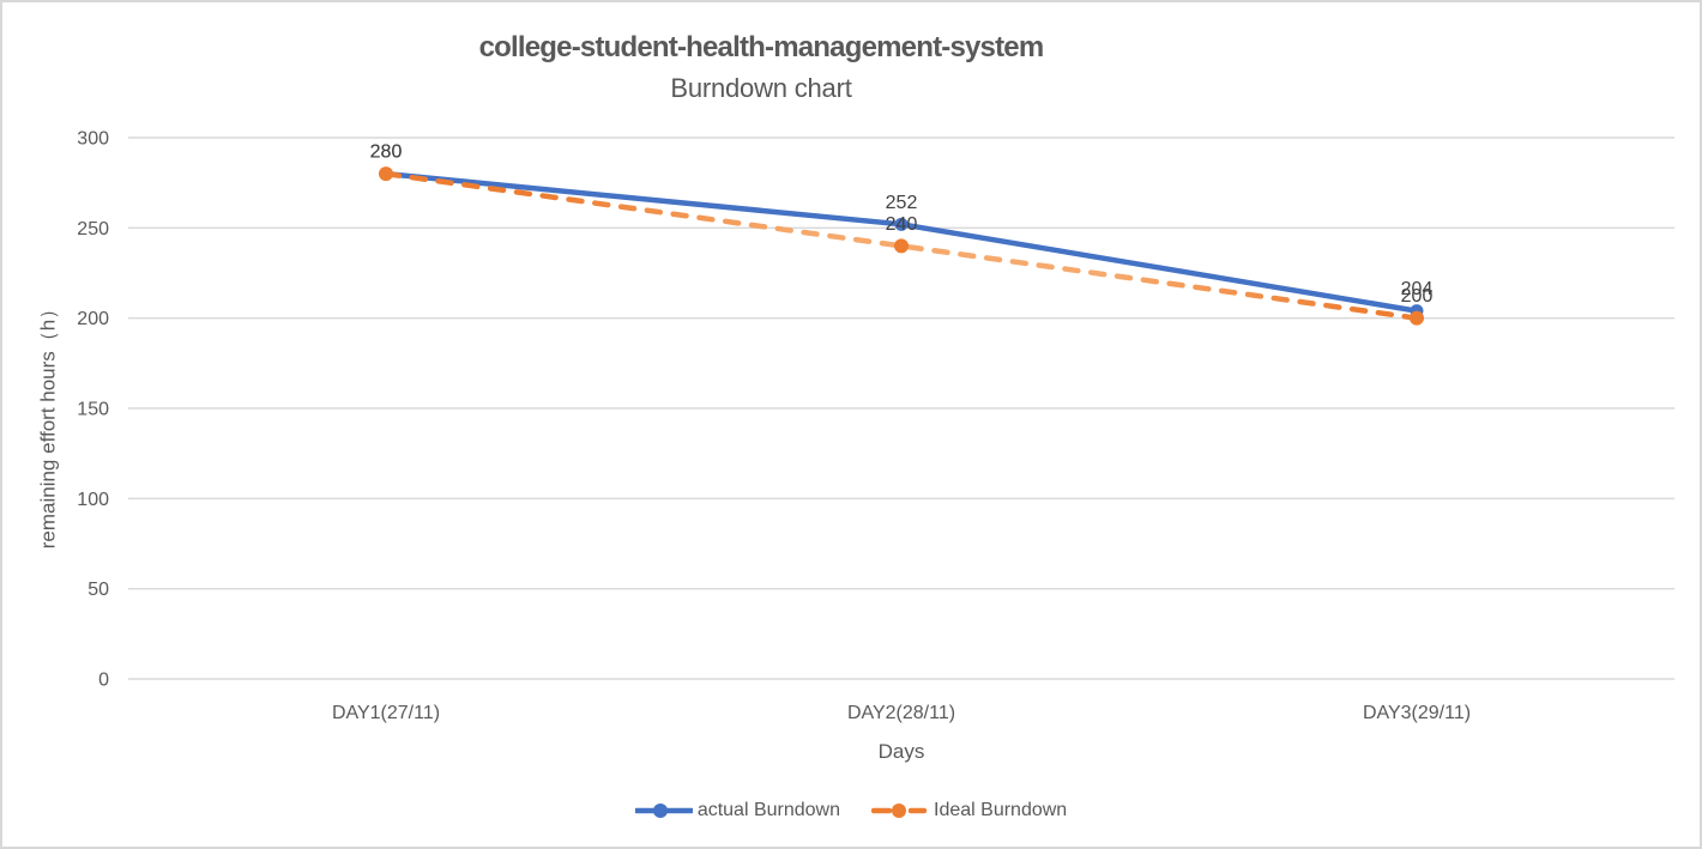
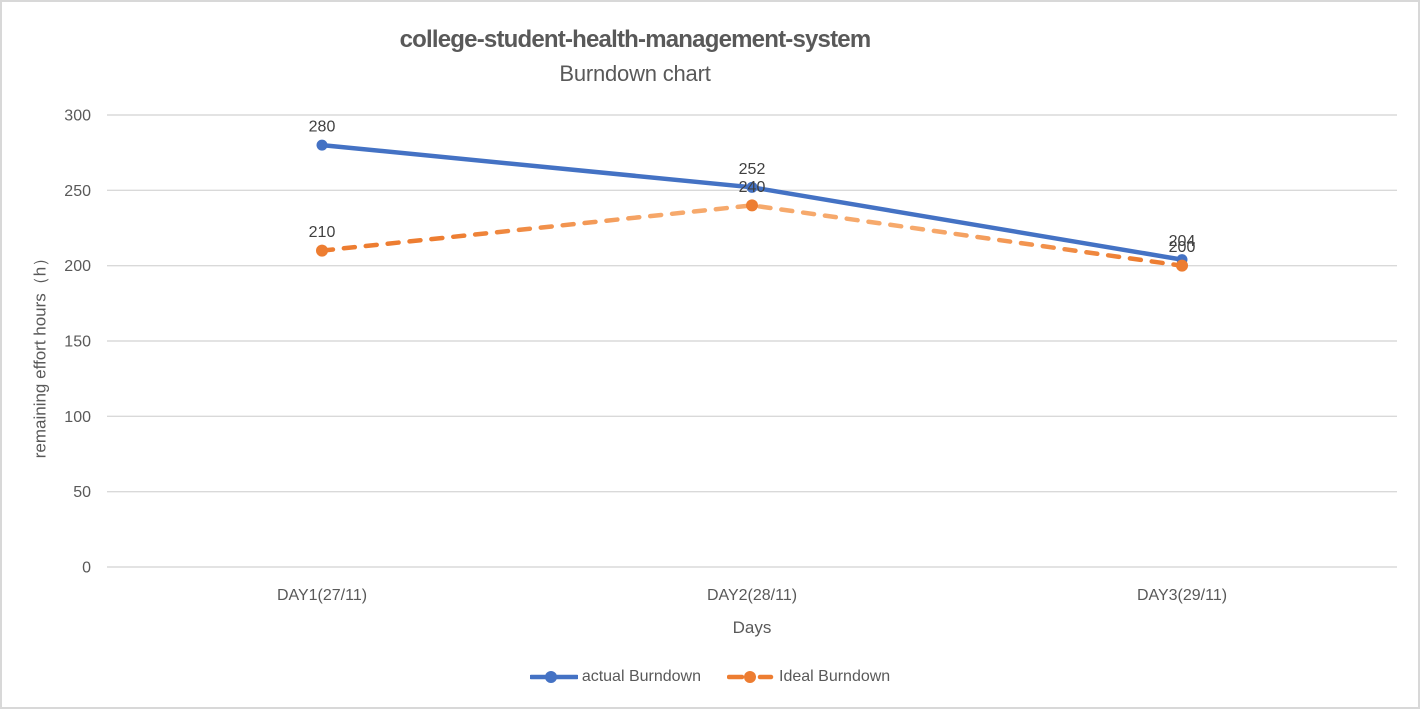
Ideal Burndown/DAY1(27/11): 280 -> 210
